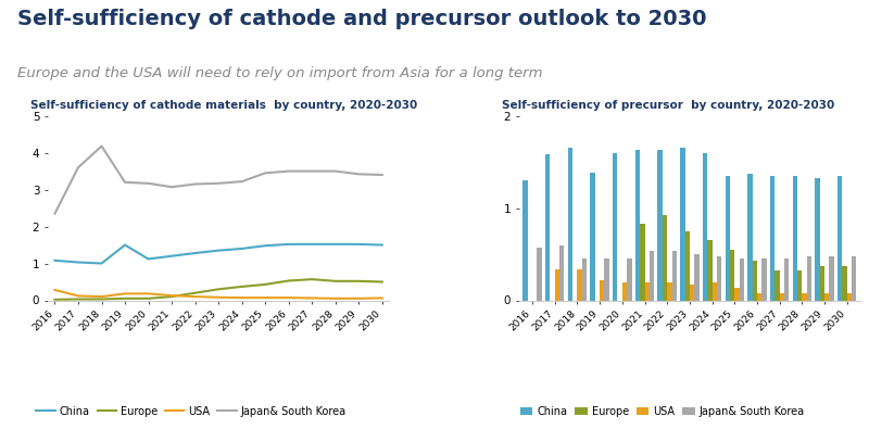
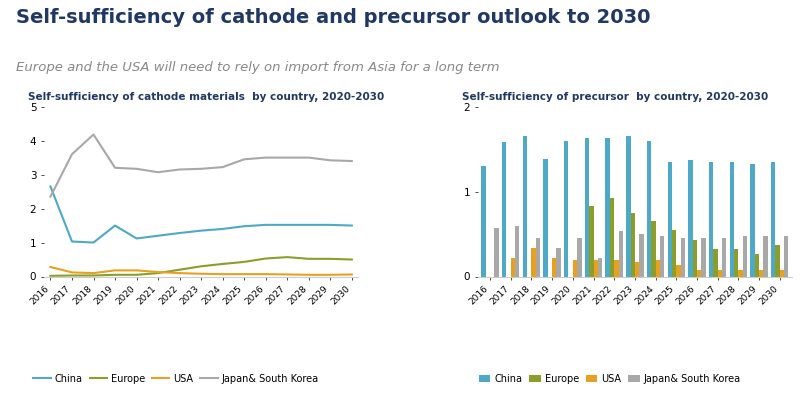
Self-sufficiency of cathode materials by country, 2020-2030/China/2016: 1.08 -> 2.65
Self-sufficiency of precursor by country, 2020-2030/USA/2017: 0.33 -> 0.22
Self-sufficiency of precursor by country, 2020-2030/Japan& South Korea/2019: 0.45 -> 0.34
Self-sufficiency of precursor by country, 2020-2030/Japan& South Korea/2021: 0.53 -> 0.22
Self-sufficiency of precursor by country, 2020-2030/Europe/2029: 0.37 -> 0.26
